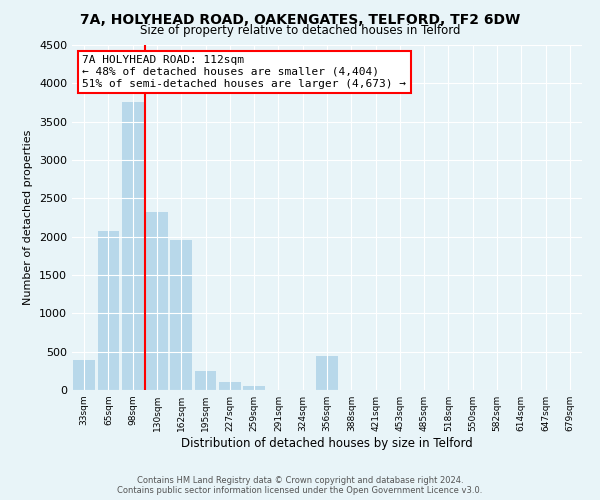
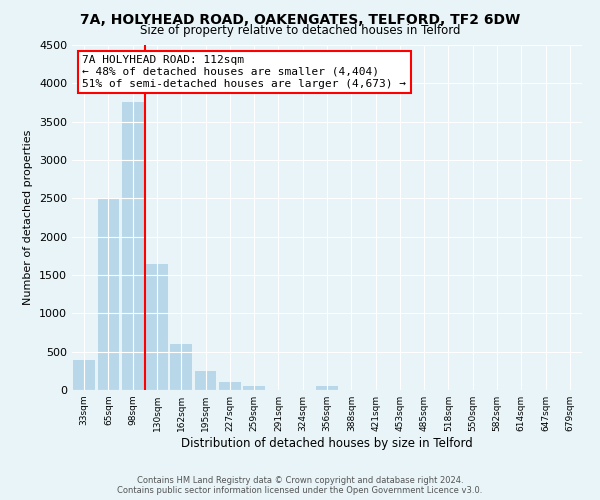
65sqm: 2080 -> 2500
130sqm: 2320 -> 1640
162sqm: 1960 -> 600
356sqm: 440 -> 50
